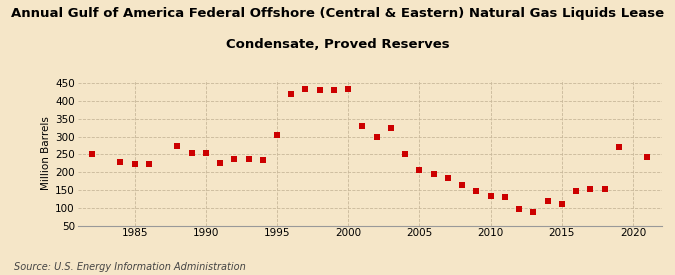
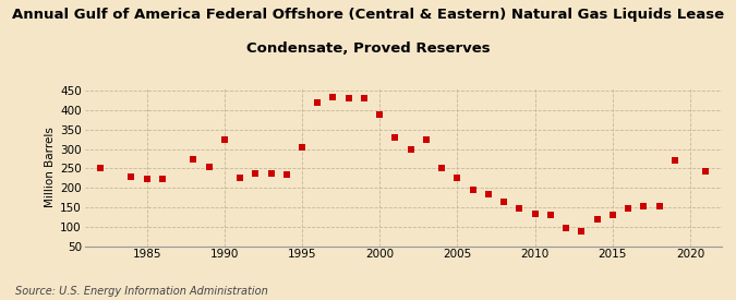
1990: 254 -> 325
2000: 435 -> 390
2005: 205 -> 225
2015: 110 -> 130
